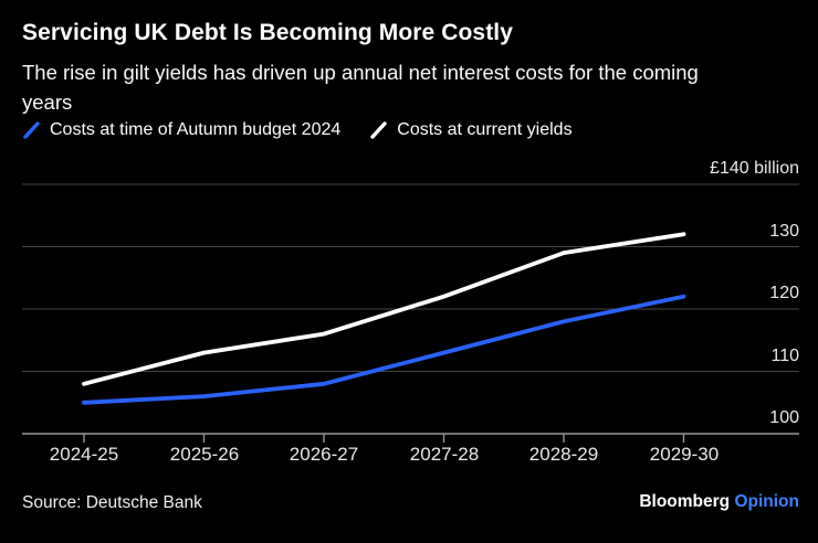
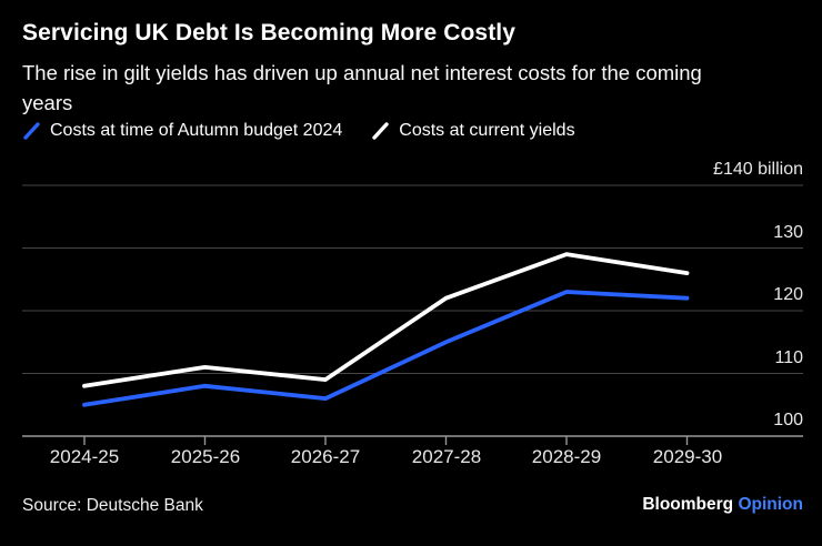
Costs at time of Autumn budget 2024/2025-26: 106 -> 108
Costs at current yields/2025-26: 113 -> 111
Costs at time of Autumn budget 2024/2026-27: 108 -> 106
Costs at current yields/2026-27: 116 -> 109
Costs at time of Autumn budget 2024/2027-28: 113 -> 115
Costs at time of Autumn budget 2024/2028-29: 118 -> 123
Costs at current yields/2029-30: 132 -> 126
